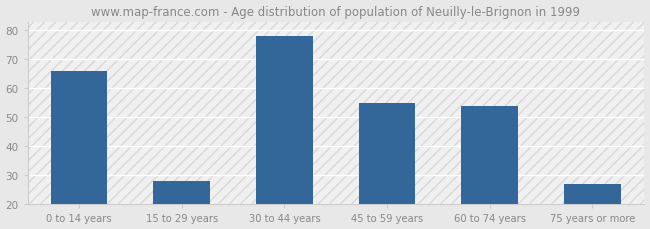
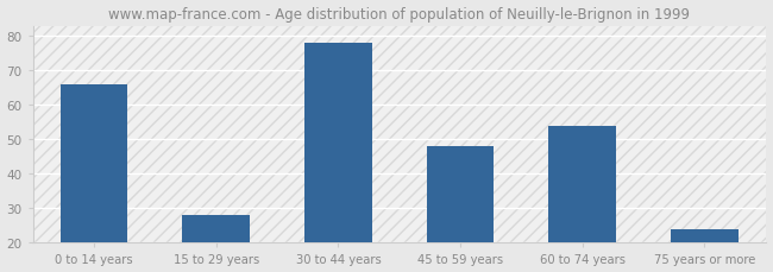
45 to 59 years: 55 -> 48
75 years or more: 27 -> 24
